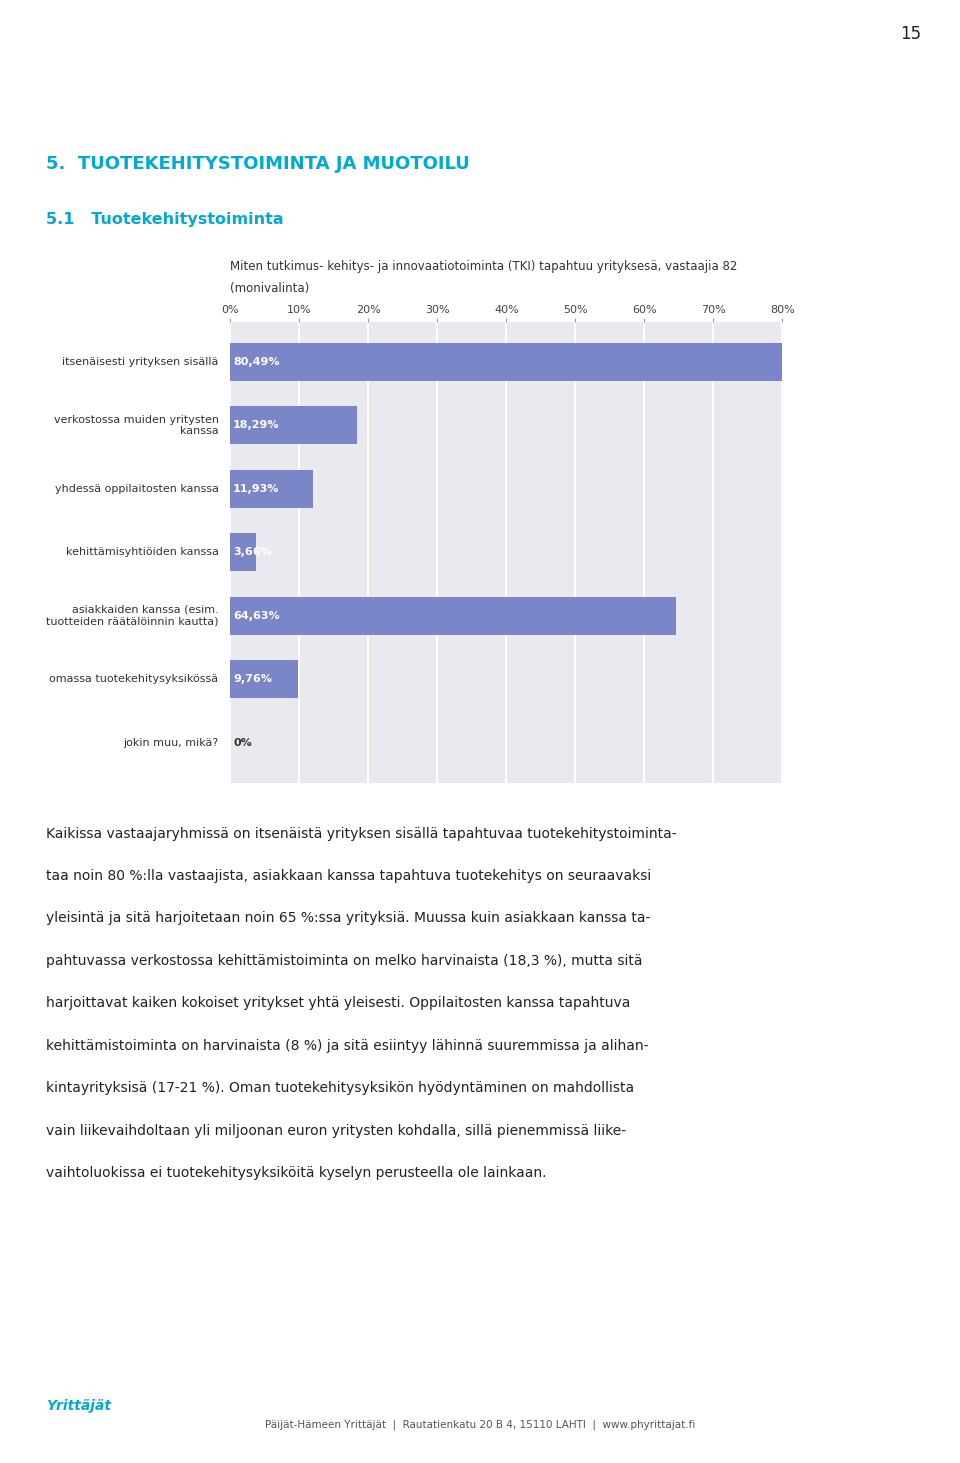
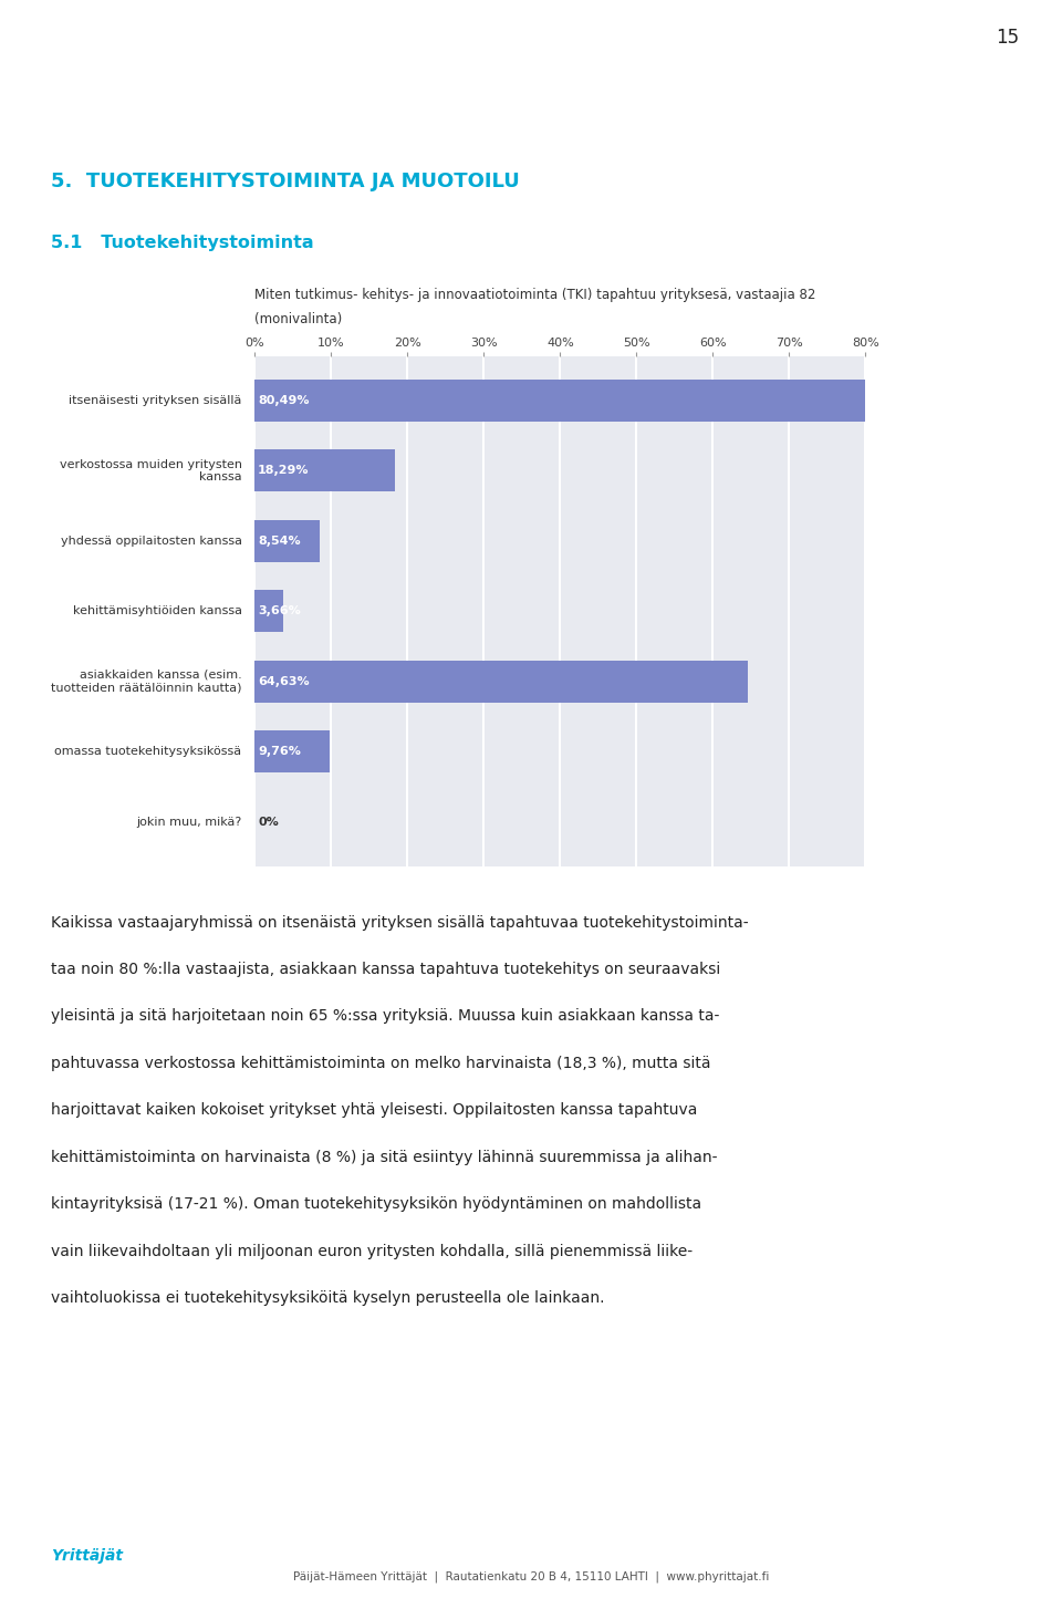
yhdessä oppilaitosten kanssa: 11,93% -> 8,54%
